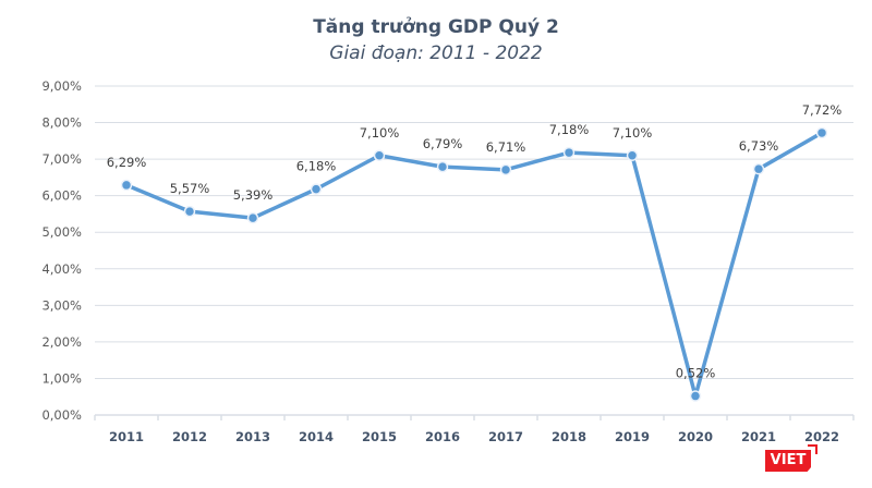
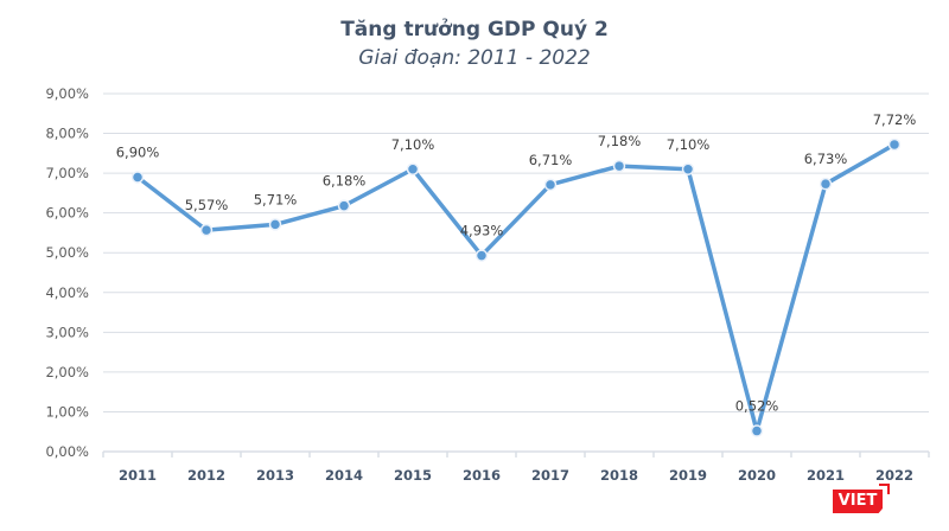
2011: 6,29% -> 6,90%
2013: 5,39% -> 5,71%
2016: 6,79% -> 4,93%
